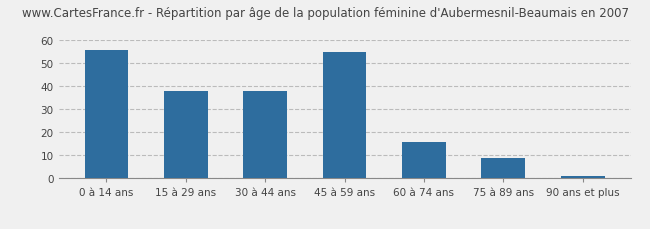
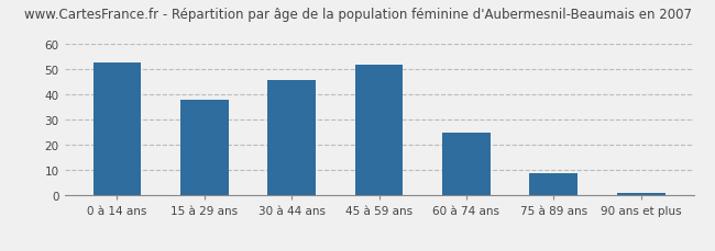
0 à 14 ans: 56 -> 53
30 à 44 ans: 38 -> 46
45 à 59 ans: 55 -> 52
60 à 74 ans: 16 -> 25
